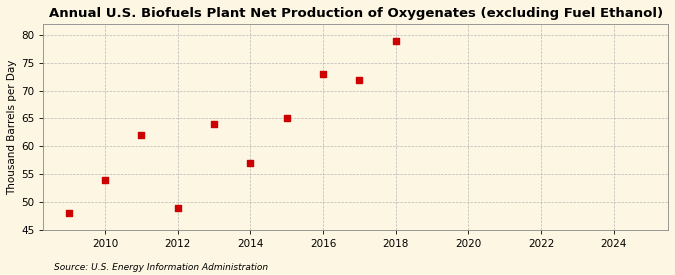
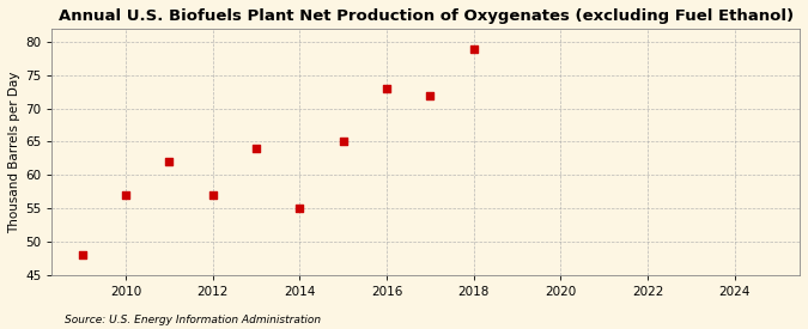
2010: 54 -> 57
2012: 49 -> 57
2014: 57 -> 55
